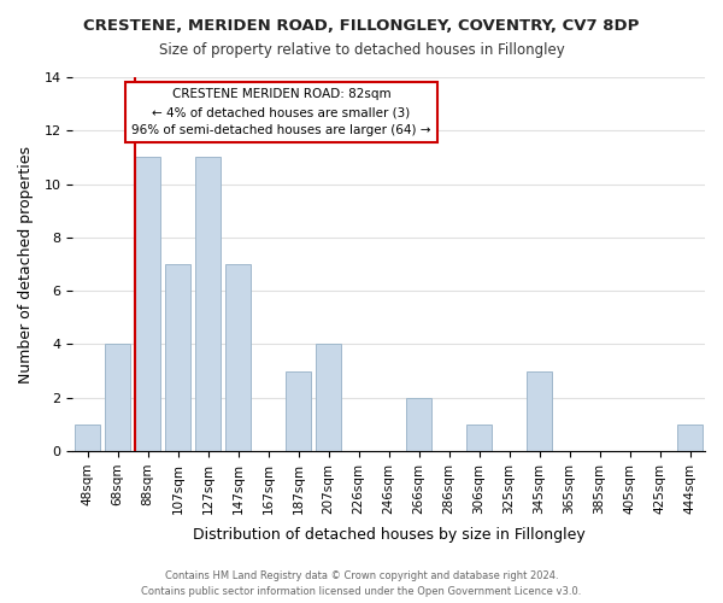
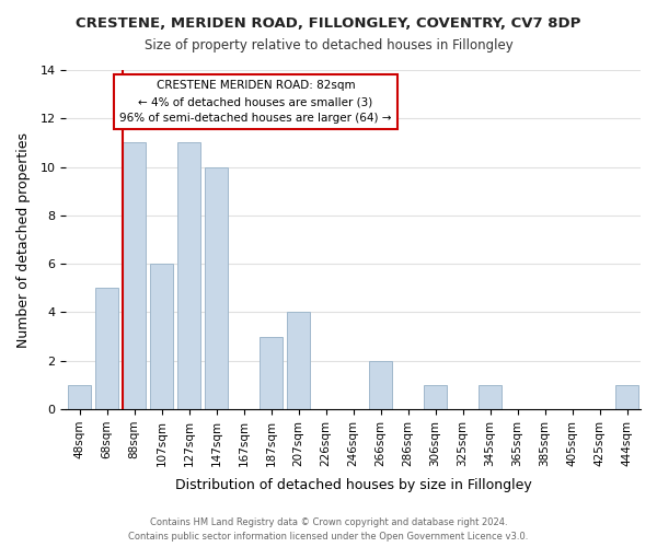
68sqm: 4 -> 5
107sqm: 7 -> 6
147sqm: 7 -> 10
345sqm: 3 -> 1
